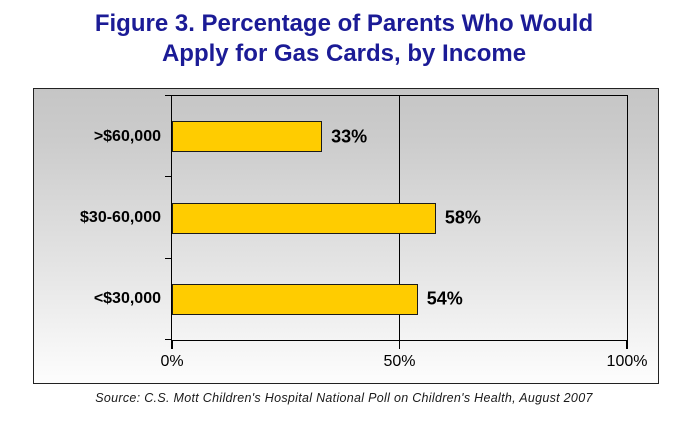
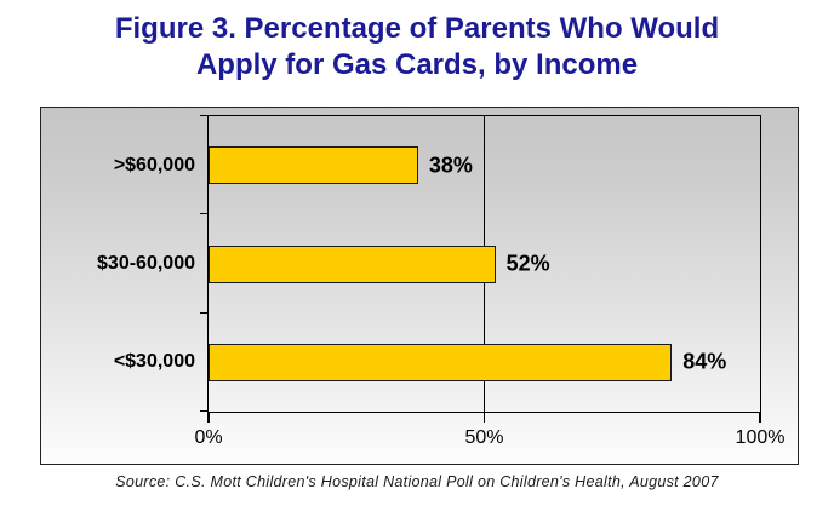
>$60,000: 33% -> 38%
$30-60,000: 58% -> 52%
<$30,000: 54% -> 84%
